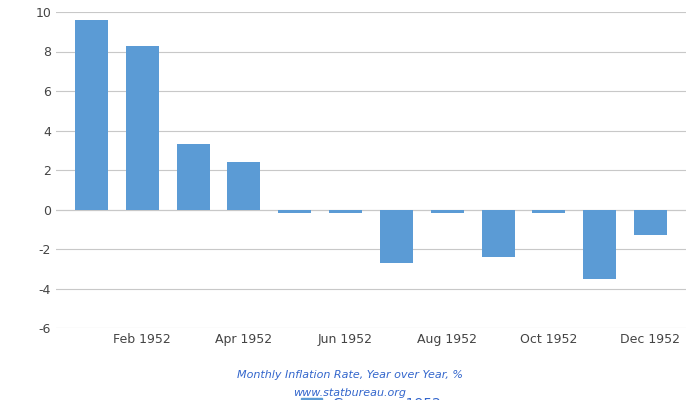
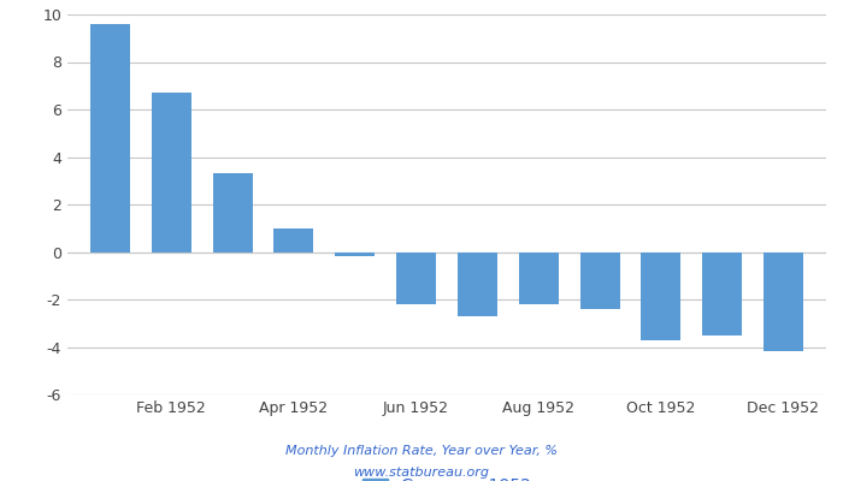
Feb 1952: 8.3 -> 6.7
Apr 1952: 2.4 -> 1.0
Jun 1952: -0.2 -> -2.2
Aug 1952: -0.2 -> -2.2
Oct 1952: -0.2 -> -3.7
Dec 1952: -1.3 -> -4.2
